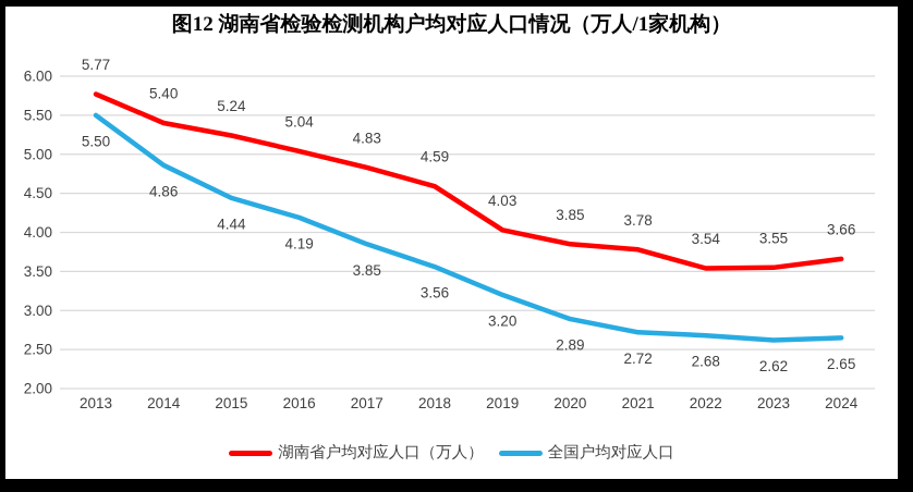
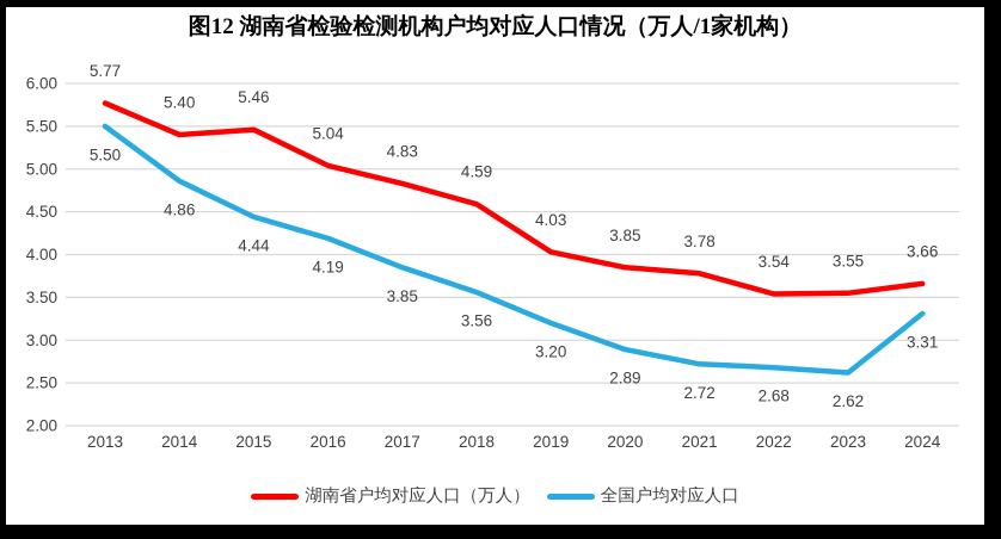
湖南省户均对应人口（万人）/2015: 5.24 -> 5.46
全国户均对应人口/2024: 2.65 -> 3.31
